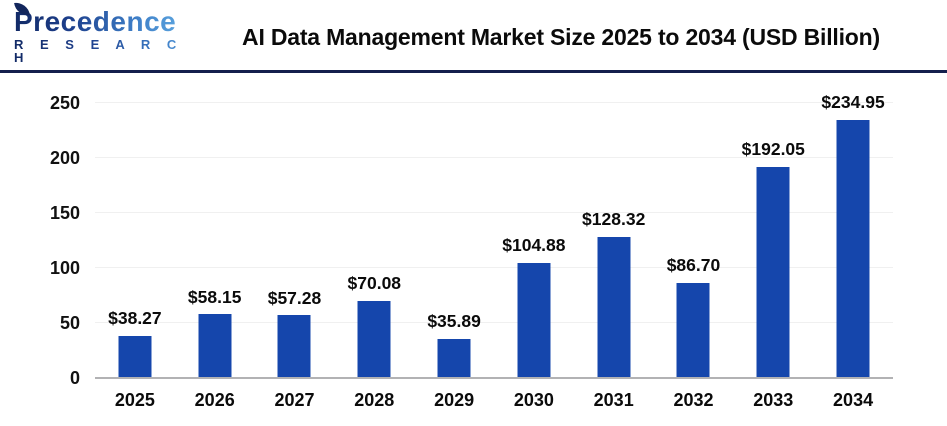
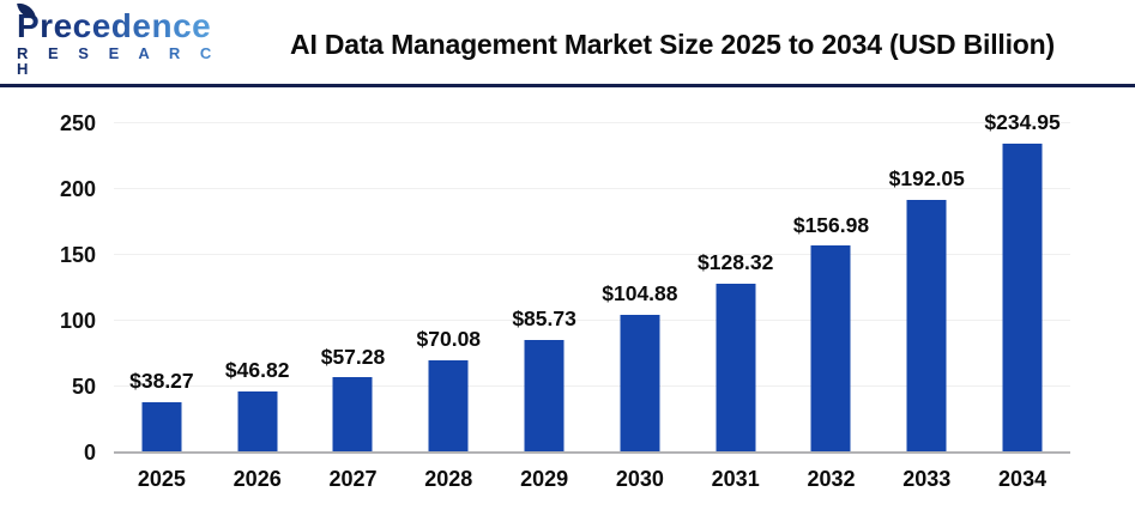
2026: $58.15 -> $46.82
2029: $35.89 -> $85.73
2032: $86.70 -> $156.98
